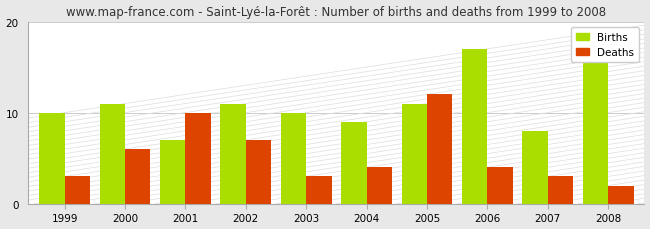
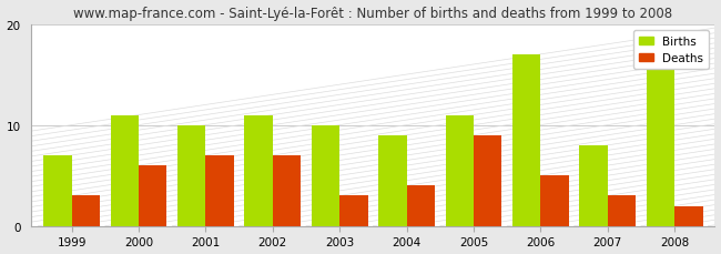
Births/1999: 10 -> 7
Births/2001: 7 -> 10
Deaths/2001: 10 -> 7
Deaths/2005: 12 -> 9
Deaths/2006: 4 -> 5
